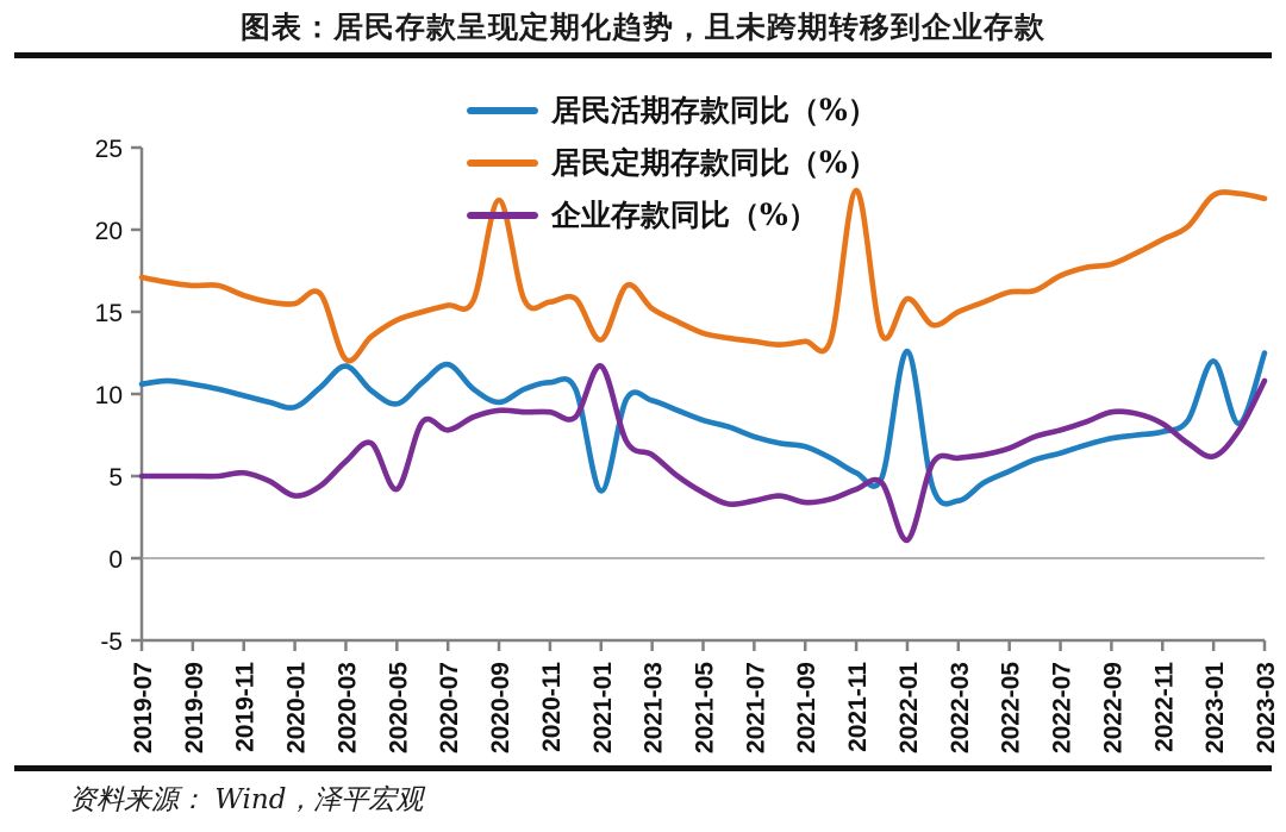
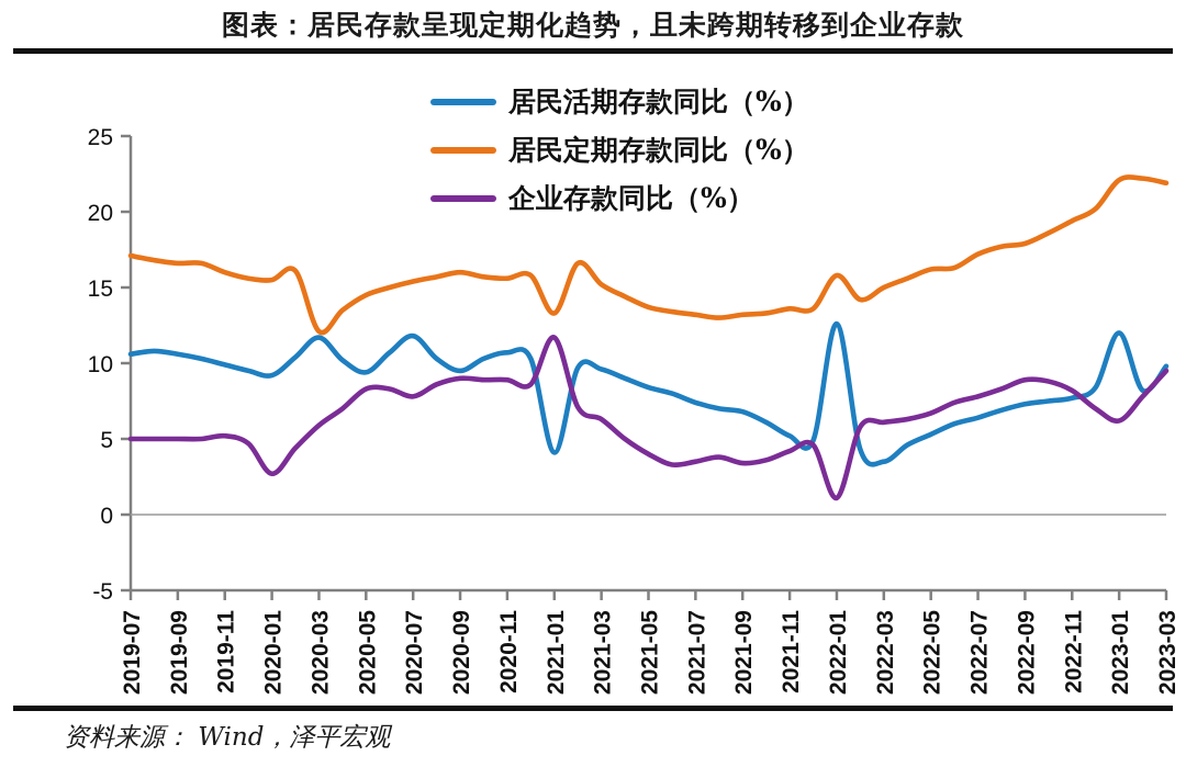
企业存款同比（%）/2020-01: 3.8 -> 2.7
企业存款同比（%）/2020-05: 4.2 -> 8.3
居民定期存款同比（%）/2020-09: 21.8 -> 16.0
居民定期存款同比（%）/2021-11: 22.4 -> 13.6
居民活期存款同比（%）/2023-03: 12.5 -> 9.8
企业存款同比（%）/2023-03: 10.8 -> 9.5
